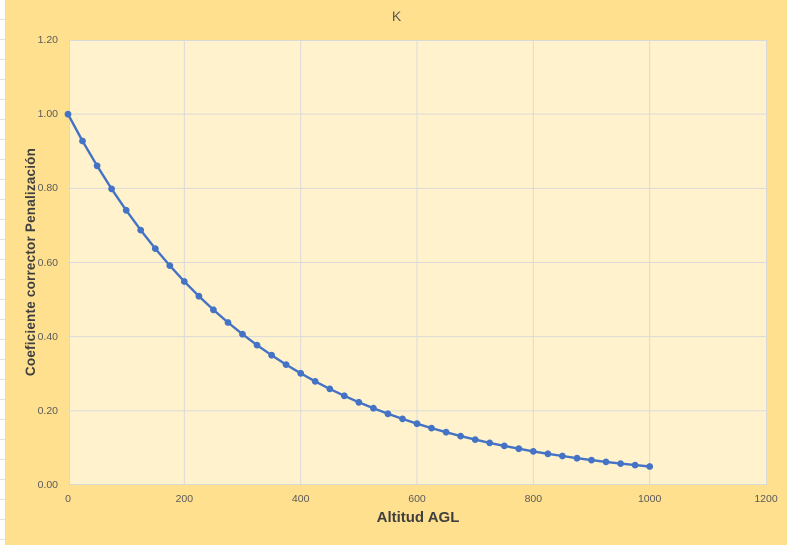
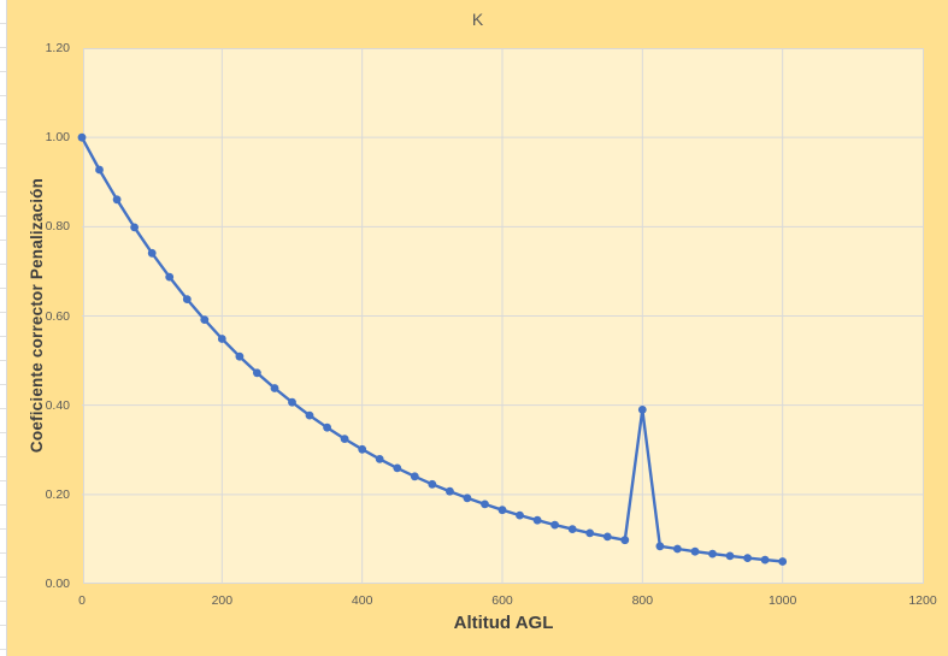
800: 0.09 -> 0.39
